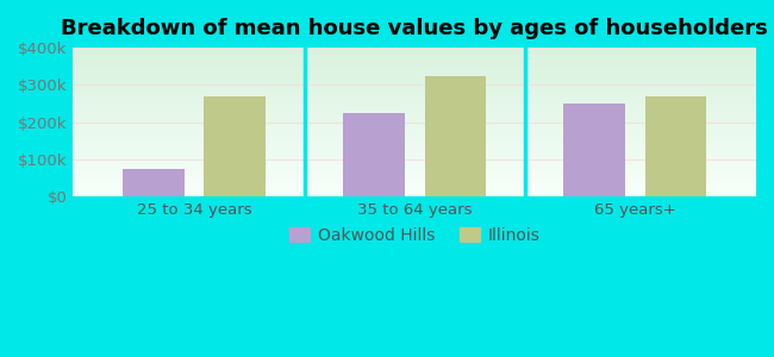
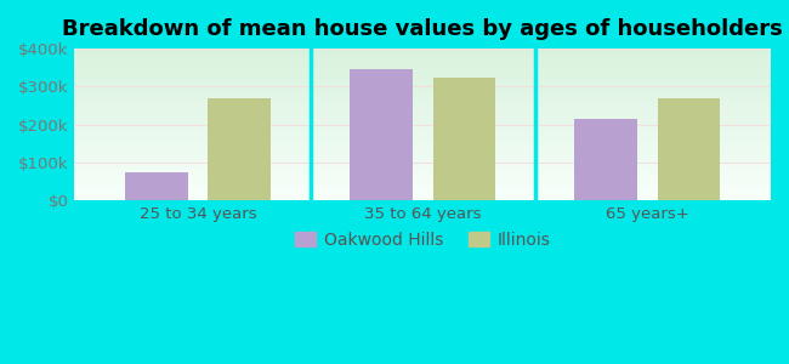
Oakwood Hills/35 to 64 years: $225k -> $347k
Oakwood Hills/65 years+: $250k -> $215k
